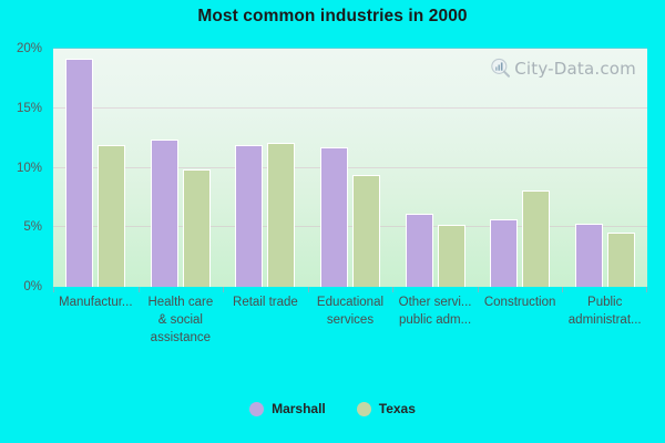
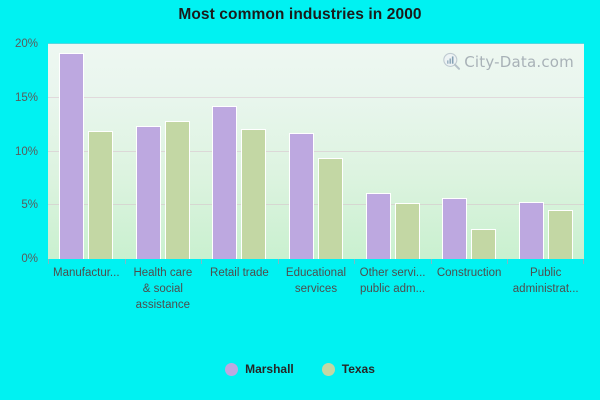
Texas/Health care & social assistance: 9.9% -> 12.8%
Marshall/Retail trade: 11.9% -> 14.2%
Texas/Construction: 8.1% -> 2.8%
